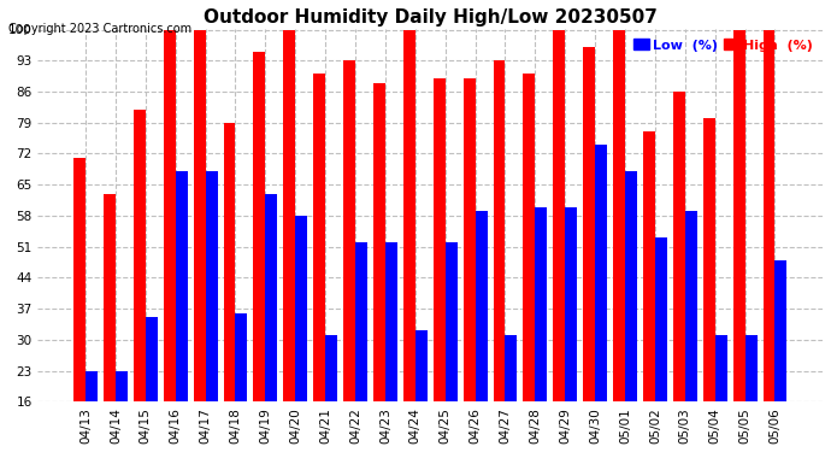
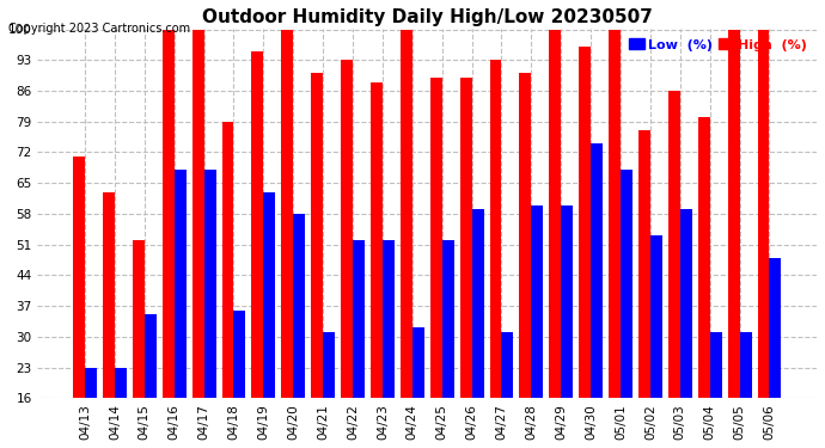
High (%)/04/15: 82 -> 52
